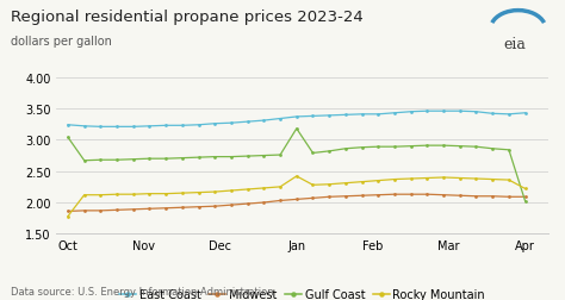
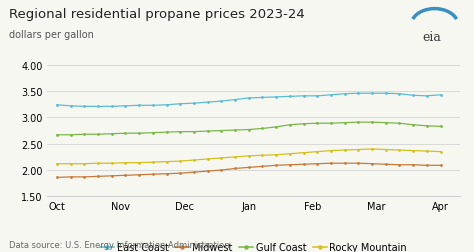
Gulf Coast/Oct: 3.04 -> 2.67
Rocky Mountain/Oct: 1.78 -> 2.12
Gulf Coast/Jan: 3.18 -> 2.77
Rocky Mountain/Jan: 2.42 -> 2.27
Gulf Coast/Apr: 2.02 -> 2.83
Rocky Mountain/Apr: 2.22 -> 2.35
